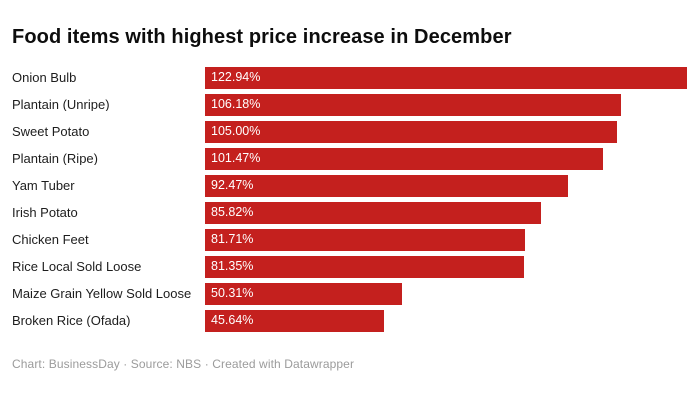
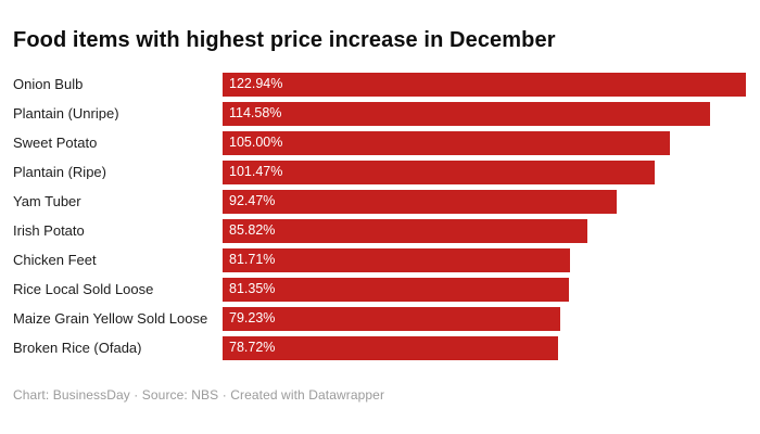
Plantain (Unripe): 106.18% -> 114.58%
Maize Grain Yellow Sold Loose: 50.31% -> 79.23%
Broken Rice (Ofada): 45.64% -> 78.72%
